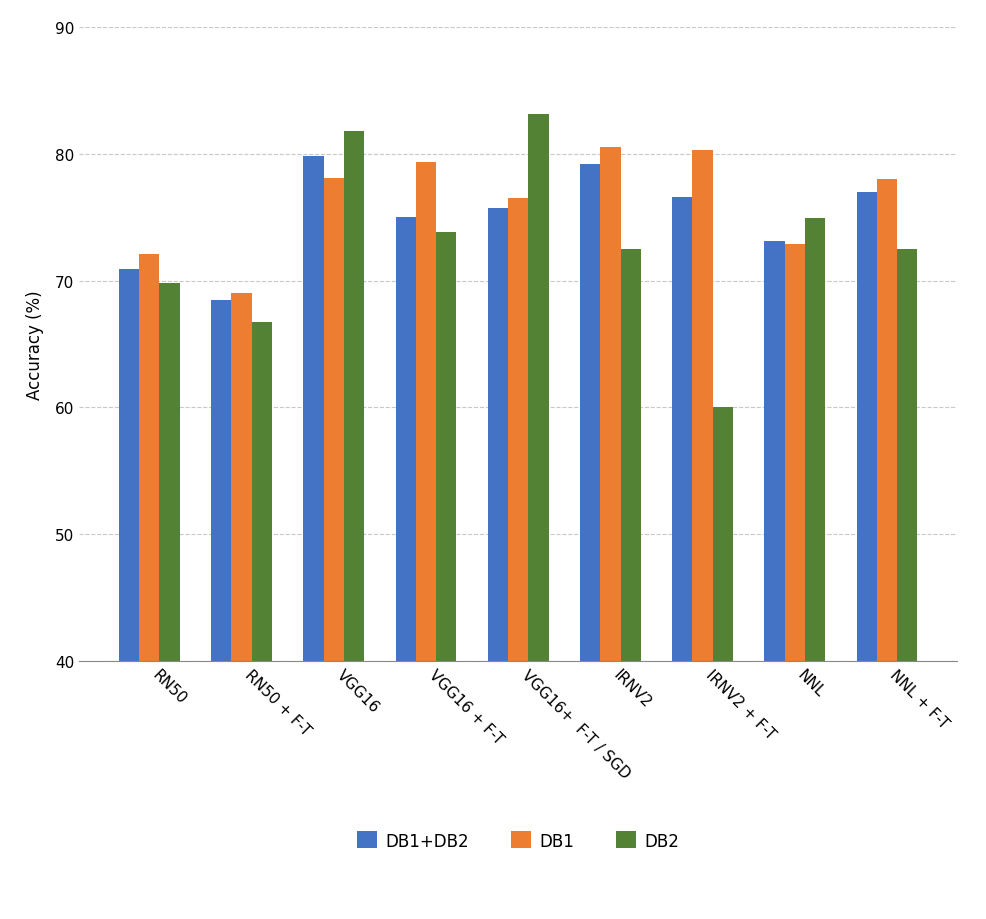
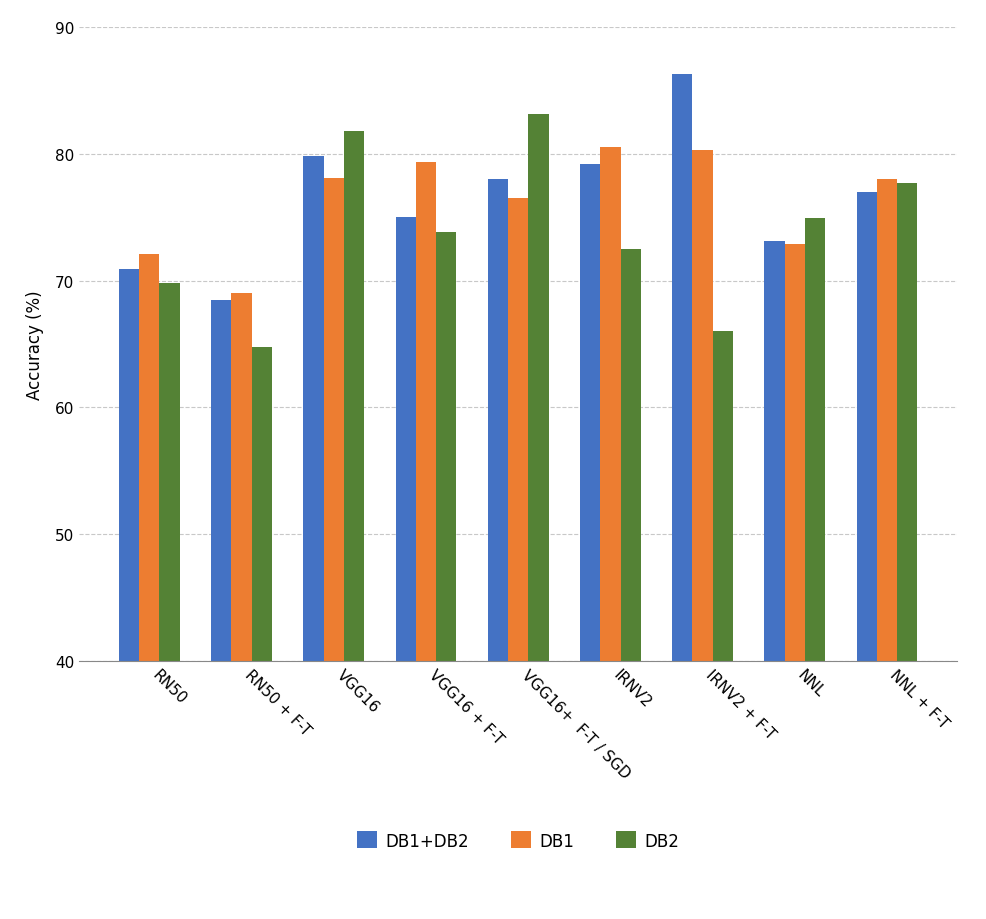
DB2/RN50 + F-T: 66.7 -> 64.8
DB1+DB2/VGG16+ F-T / SGD: 75.7 -> 78.0
DB1+DB2/IRNV2 + F-T: 76.6 -> 86.3
DB2/IRNV2 + F-T: 60.0 -> 66.0
DB2/NNL + F-T: 72.5 -> 77.7
